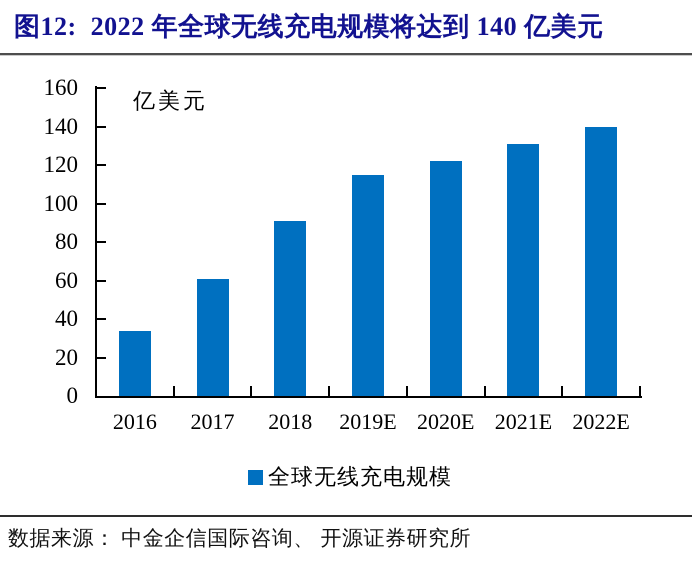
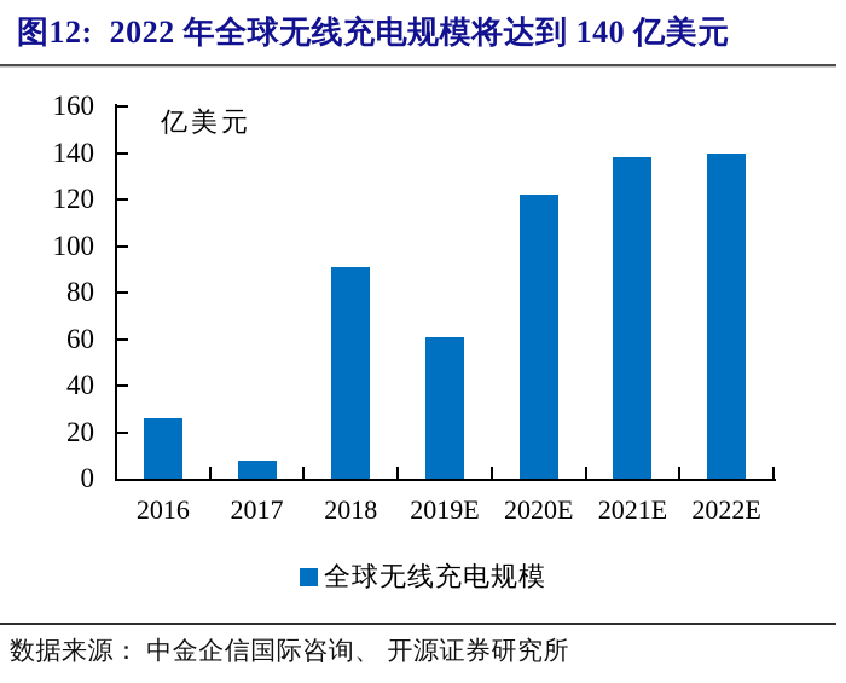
2016: 34 -> 26
2017: 61 -> 8
2019E: 115 -> 61
2021E: 131 -> 138
